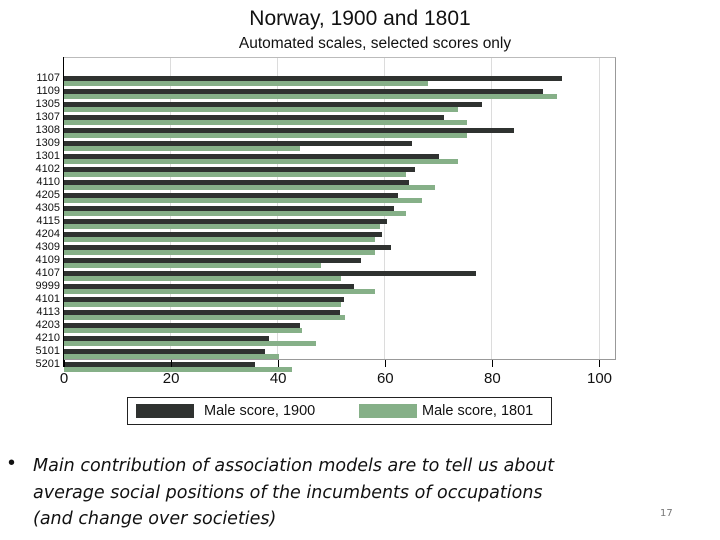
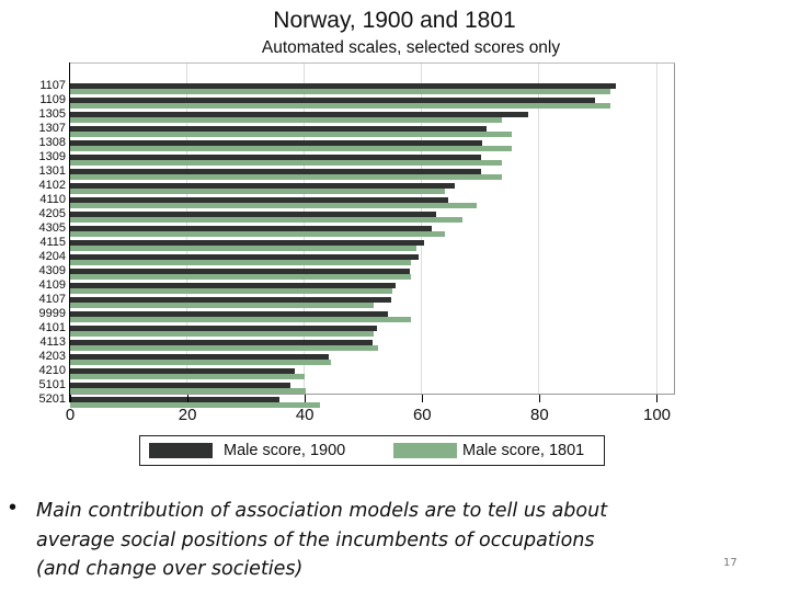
Male score, 1801/1107: 68 -> 92
Male score, 1900/1308: 84 -> 70
Male score, 1900/1309: 65 -> 70
Male score, 1801/1309: 44 -> 74
Male score, 1900/4309: 61 -> 58
Male score, 1801/4109: 48 -> 55
Male score, 1900/4107: 77 -> 55
Male score, 1801/4210: 47 -> 40
